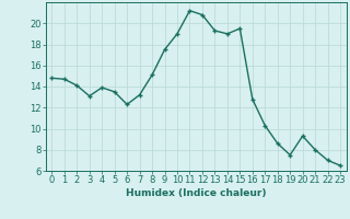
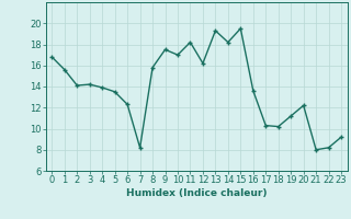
0: 14.8 -> 16.8
1: 14.7 -> 15.6
3: 13.1 -> 14.2
7: 13.2 -> 8.2
8: 15.1 -> 15.8
10: 19.0 -> 17.0
11: 21.2 -> 18.2
12: 20.8 -> 16.2
14: 19.0 -> 18.2
16: 12.8 -> 13.6
18: 8.6 -> 10.2
19: 7.5 -> 11.2
20: 9.3 -> 12.2
22: 7.0 -> 8.2
23: 6.5 -> 9.2
